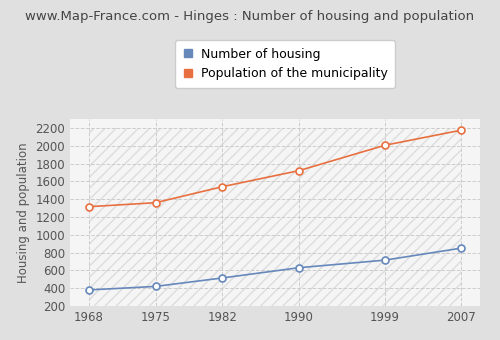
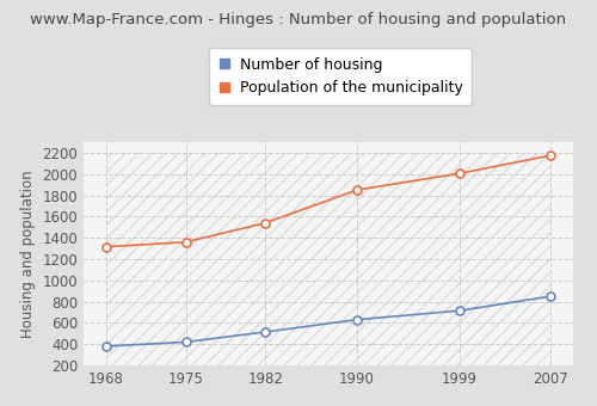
Population of the municipality/1990: 1720 -> 1850
